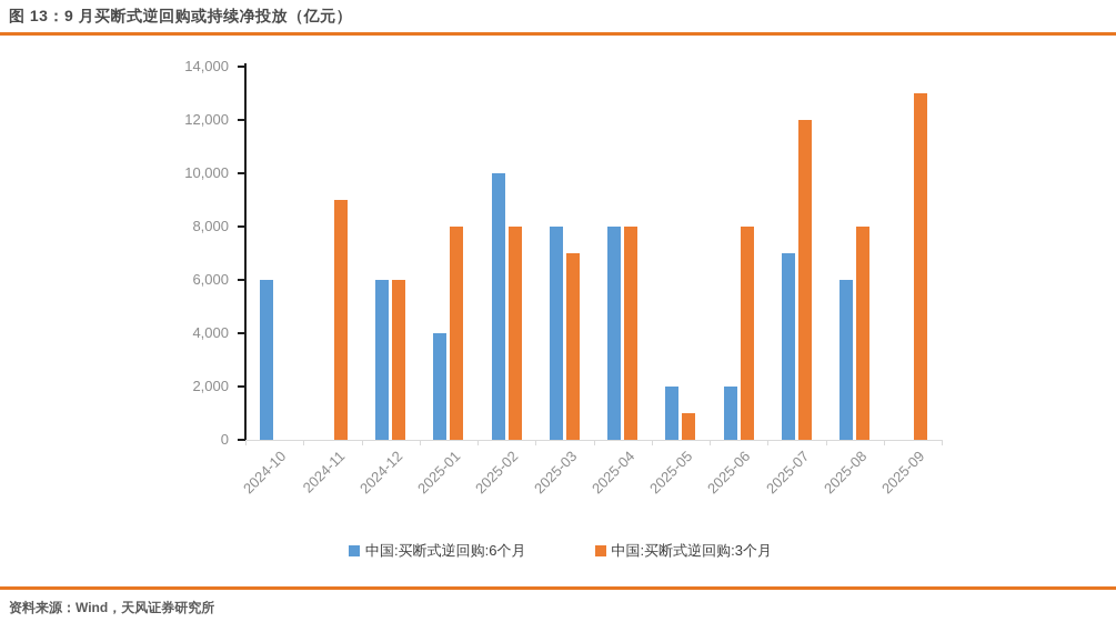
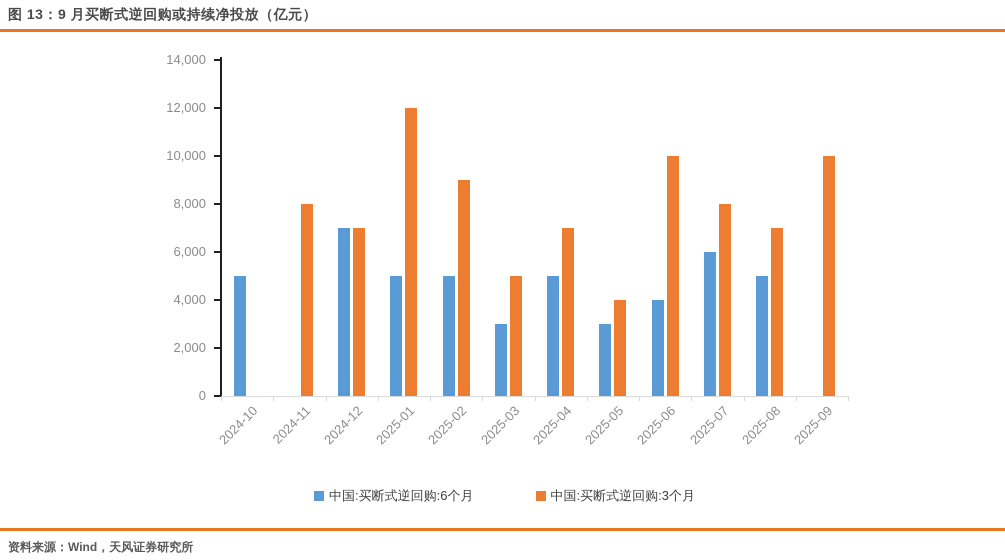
中国:买断式逆回购:6个月/2024-10: 6000 -> 5000
中国:买断式逆回购:3个月/2024-11: 9000 -> 8000
中国:买断式逆回购:6个月/2024-12: 6000 -> 7000
中国:买断式逆回购:3个月/2024-12: 6000 -> 7000
中国:买断式逆回购:6个月/2025-01: 4000 -> 5000
中国:买断式逆回购:3个月/2025-01: 8000 -> 12000
中国:买断式逆回购:6个月/2025-02: 10000 -> 5000
中国:买断式逆回购:3个月/2025-02: 8000 -> 9000
中国:买断式逆回购:6个月/2025-03: 8000 -> 3000
中国:买断式逆回购:3个月/2025-03: 7000 -> 5000
中国:买断式逆回购:6个月/2025-04: 8000 -> 5000
中国:买断式逆回购:3个月/2025-04: 8000 -> 7000
中国:买断式逆回购:6个月/2025-05: 2000 -> 3000
中国:买断式逆回购:3个月/2025-05: 1000 -> 4000
中国:买断式逆回购:6个月/2025-06: 2000 -> 4000
中国:买断式逆回购:3个月/2025-06: 8000 -> 10000
中国:买断式逆回购:6个月/2025-07: 7000 -> 6000
中国:买断式逆回购:3个月/2025-07: 12000 -> 8000
中国:买断式逆回购:6个月/2025-08: 6000 -> 5000
中国:买断式逆回购:3个月/2025-08: 8000 -> 7000
中国:买断式逆回购:3个月/2025-09: 13000 -> 10000
